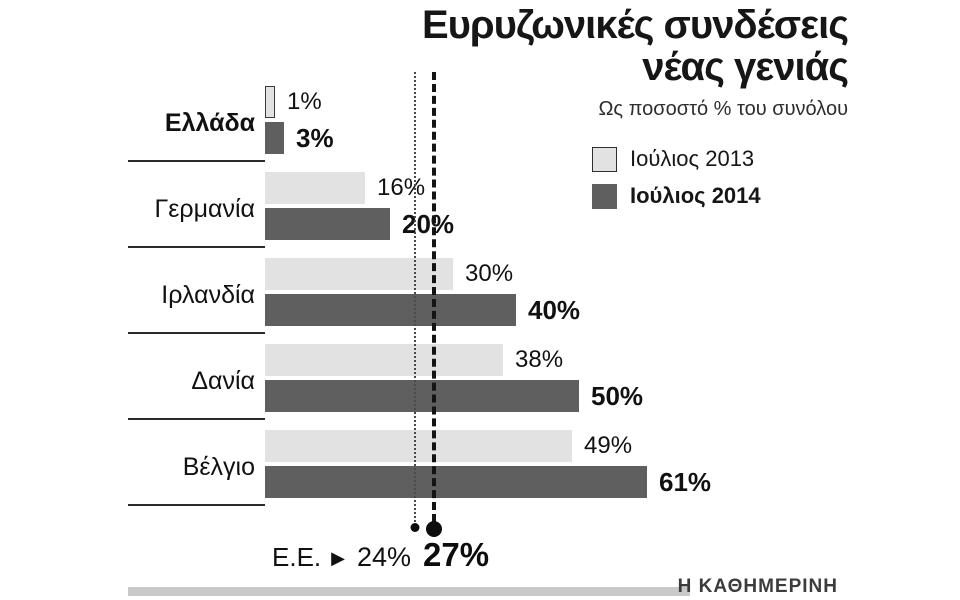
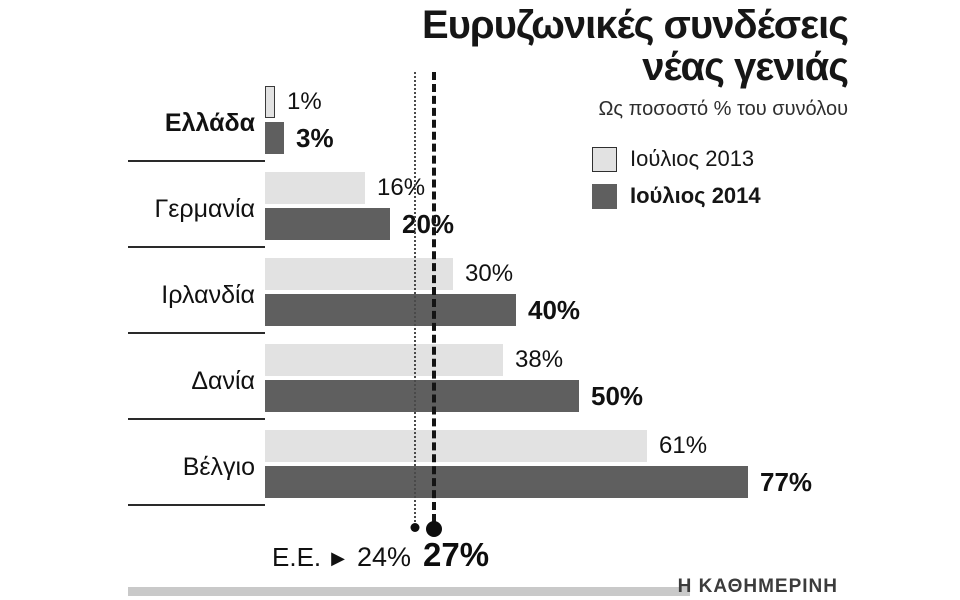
Ιούλιος 2013/Βέλγιο: 49% -> 61%
Ιούλιος 2014/Βέλγιο: 61% -> 77%
